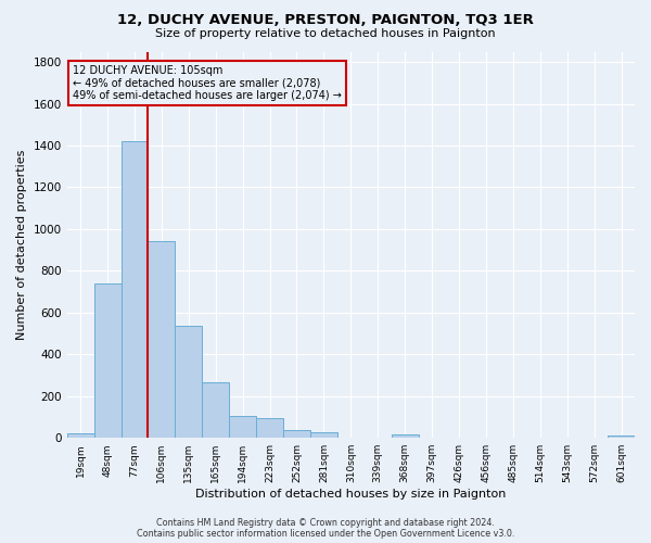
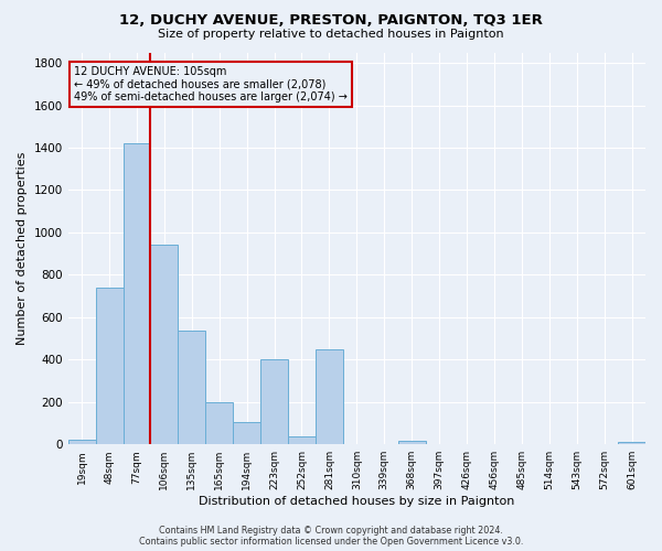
165sqm: 260 -> 200
223sqm: 100 -> 400
281sqm: 30 -> 450
